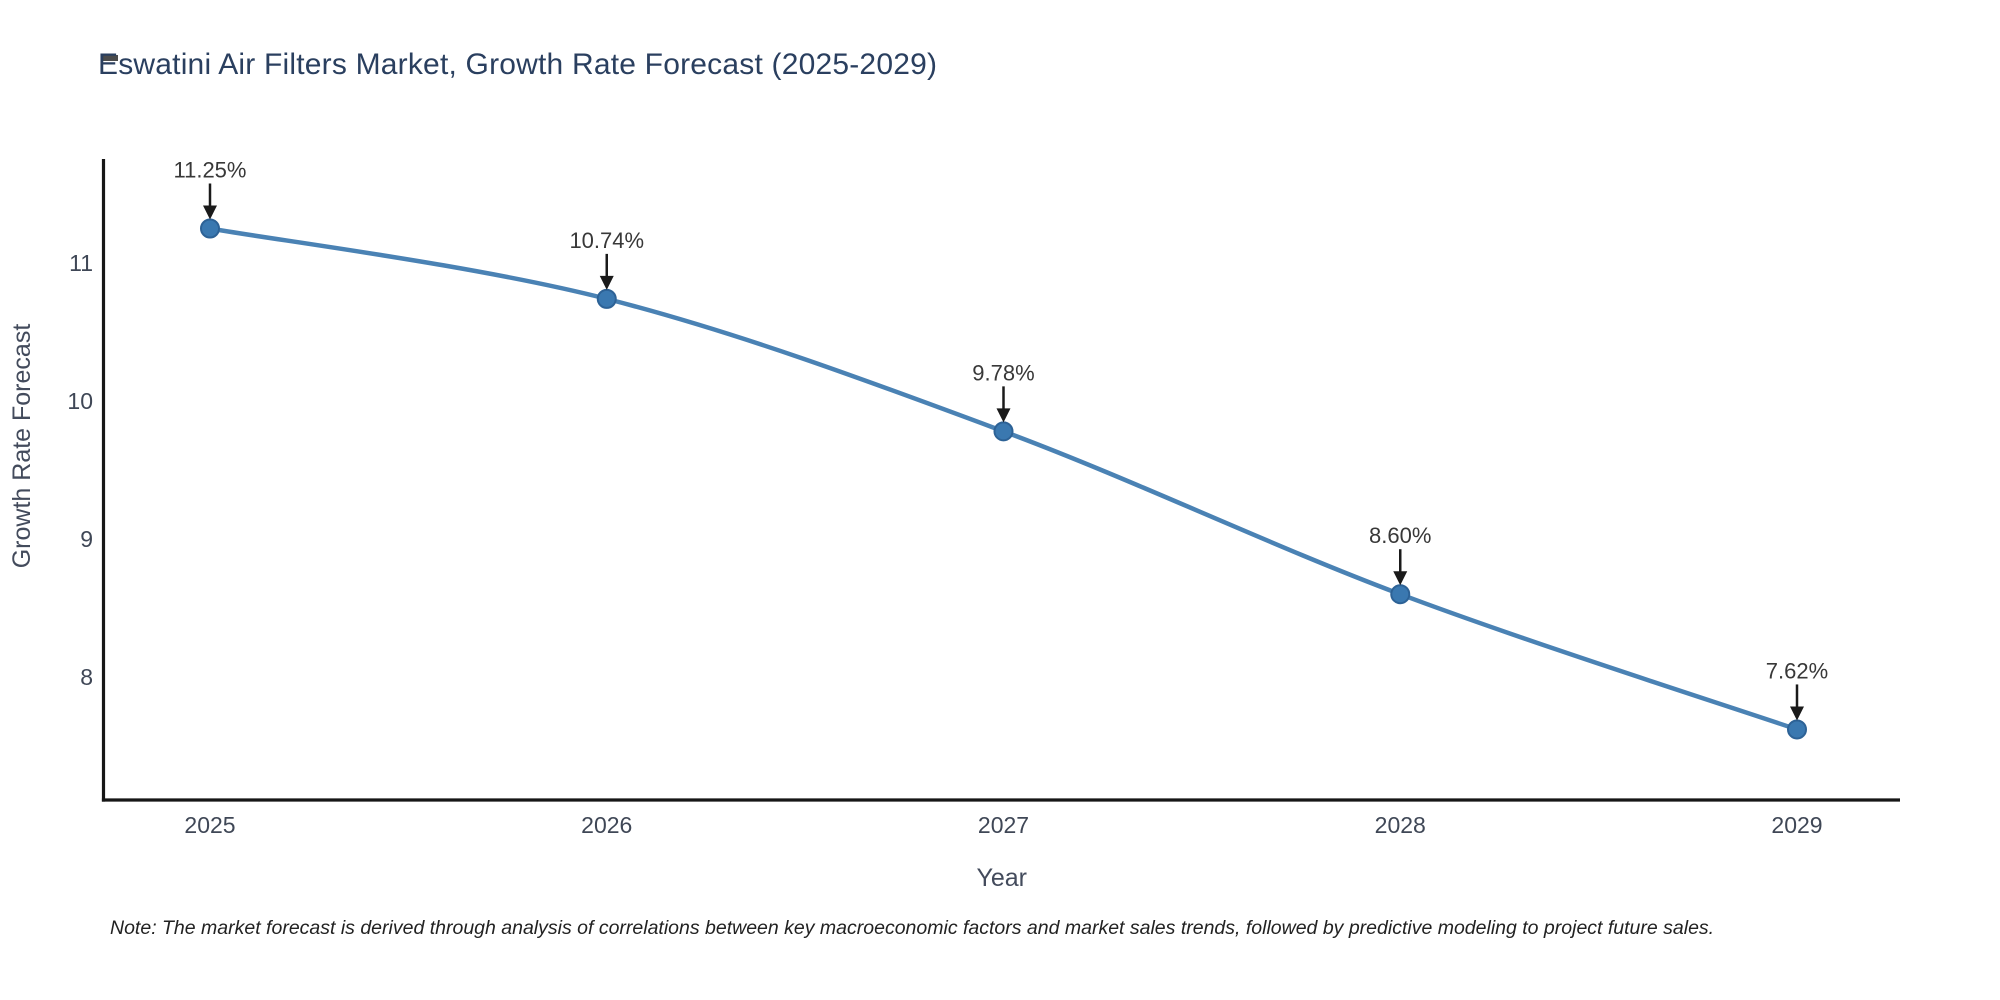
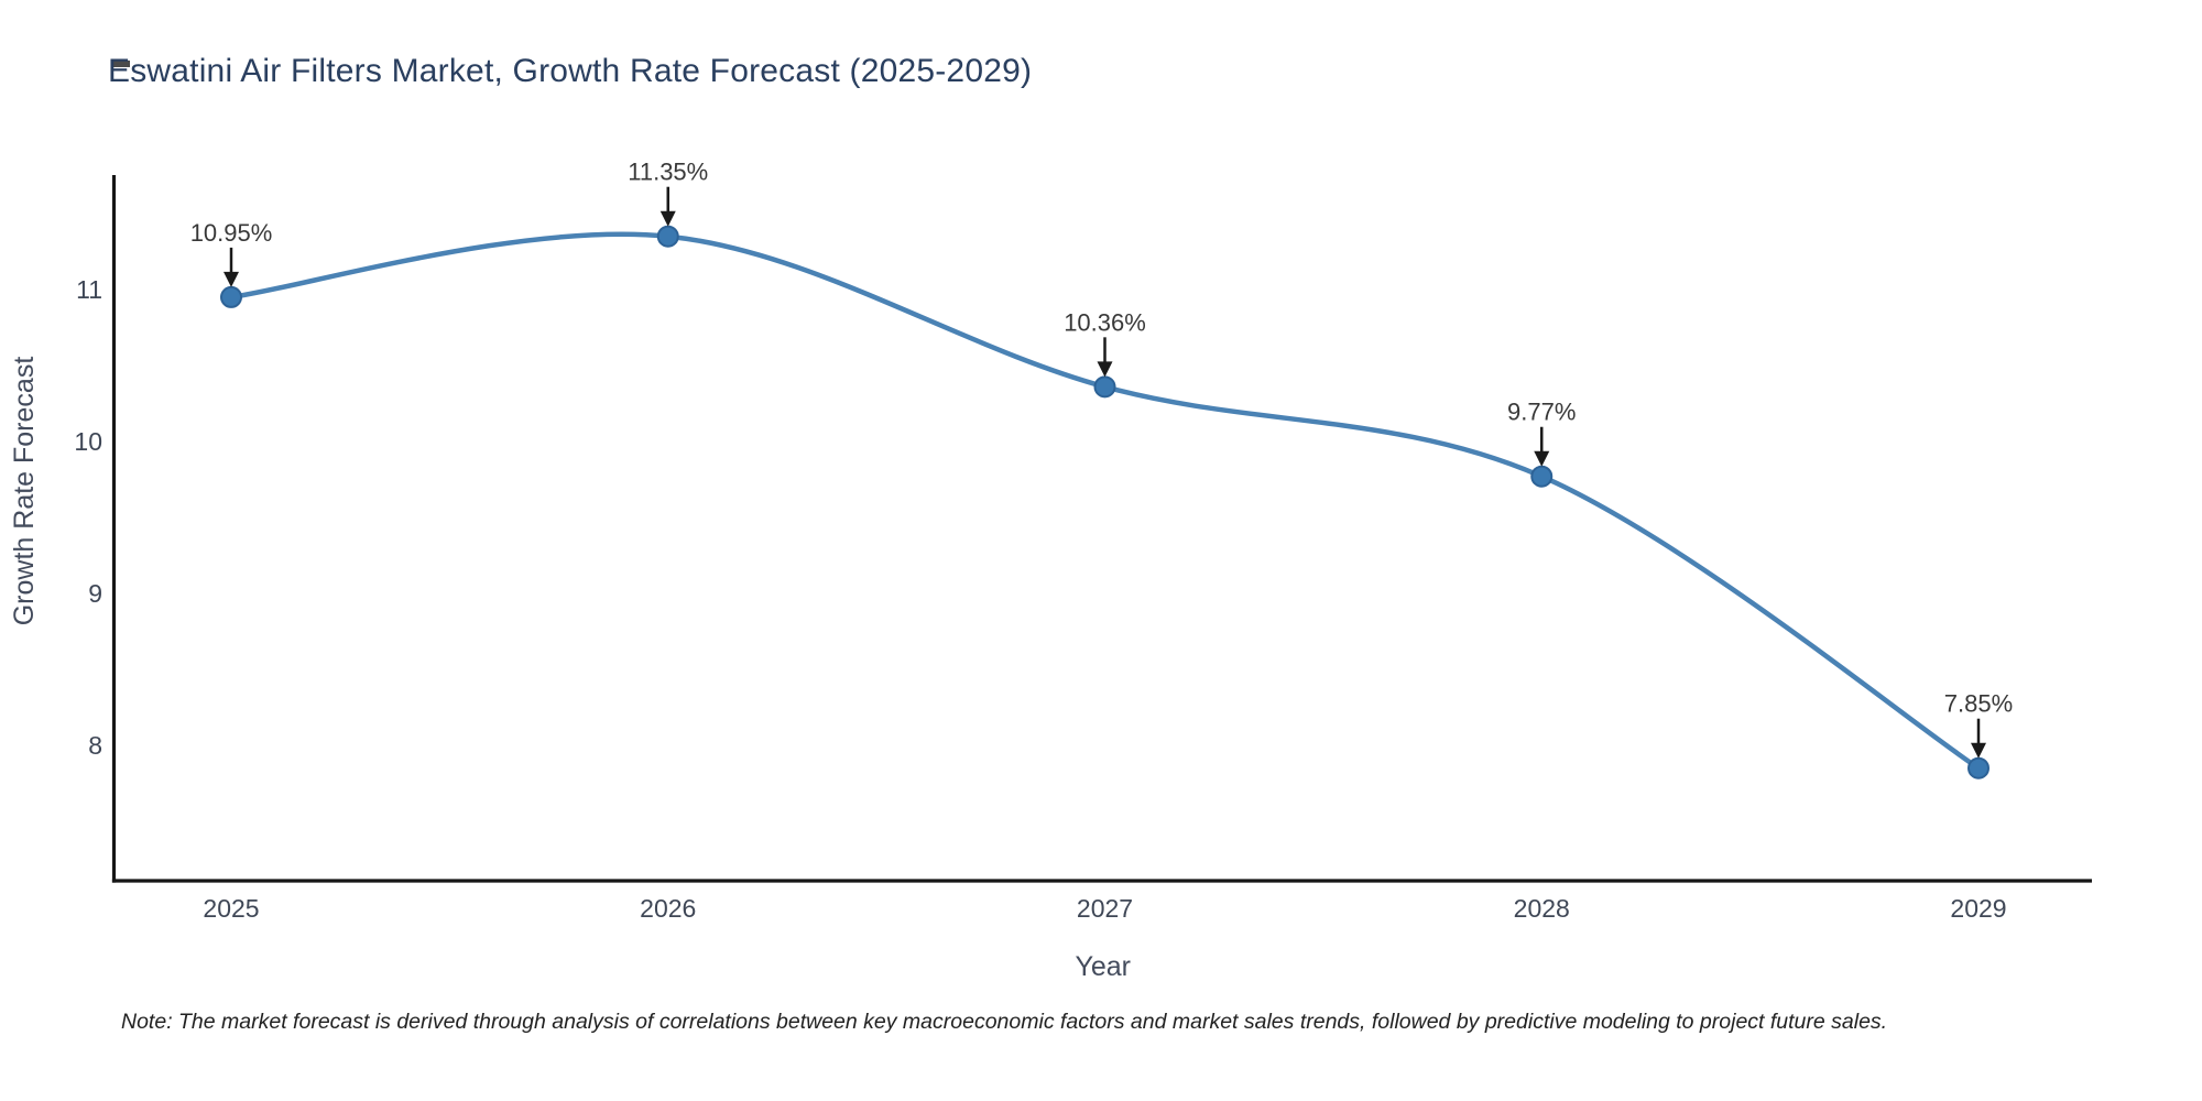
2025: 11.25% -> 10.95%
2026: 10.74% -> 11.35%
2027: 9.78% -> 10.36%
2028: 8.60% -> 9.77%
2029: 7.62% -> 7.85%
